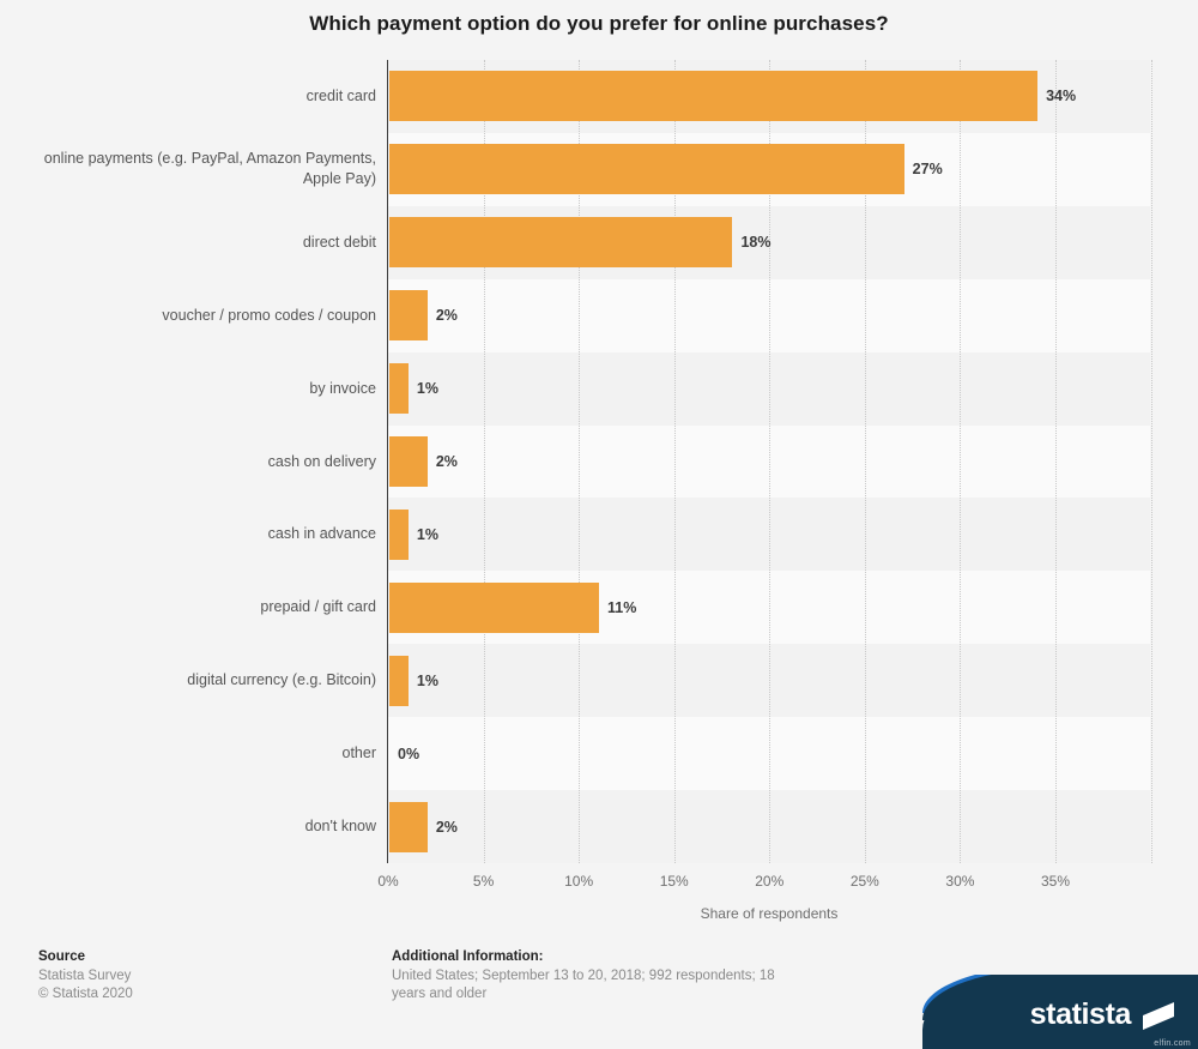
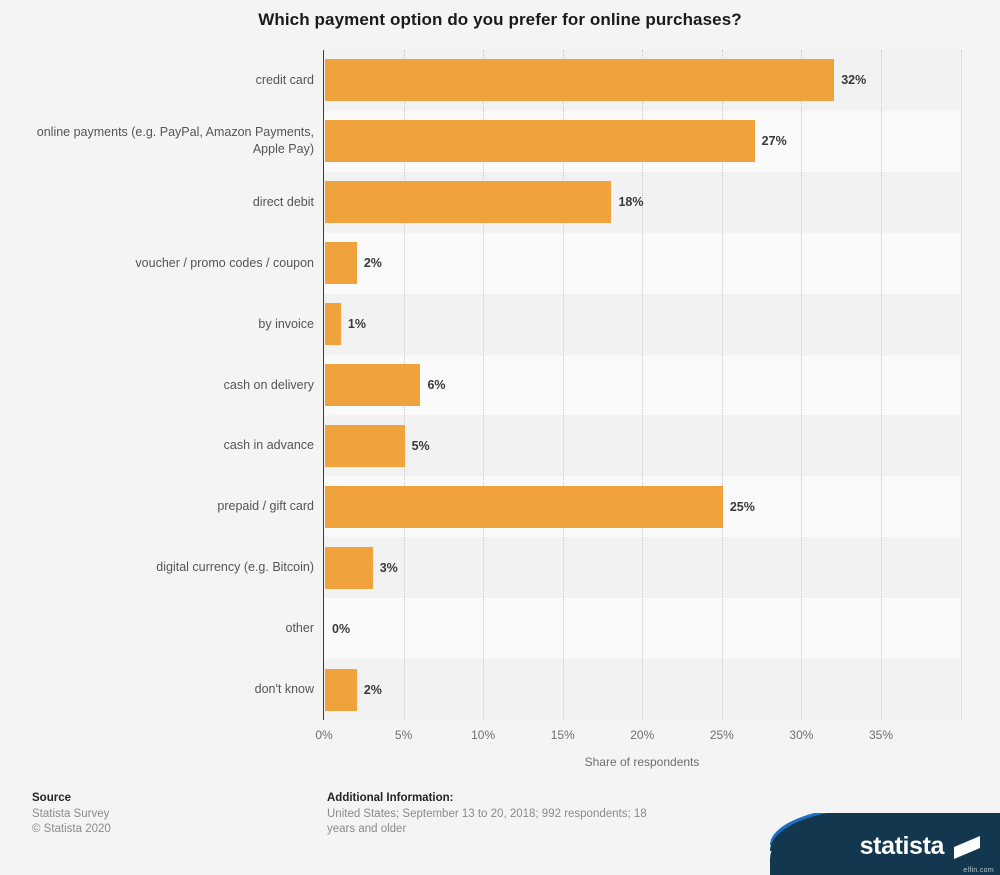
credit card: 34% -> 32%
cash on delivery: 2% -> 6%
cash in advance: 1% -> 5%
prepaid / gift card: 11% -> 25%
digital currency (e.g. Bitcoin): 1% -> 3%
